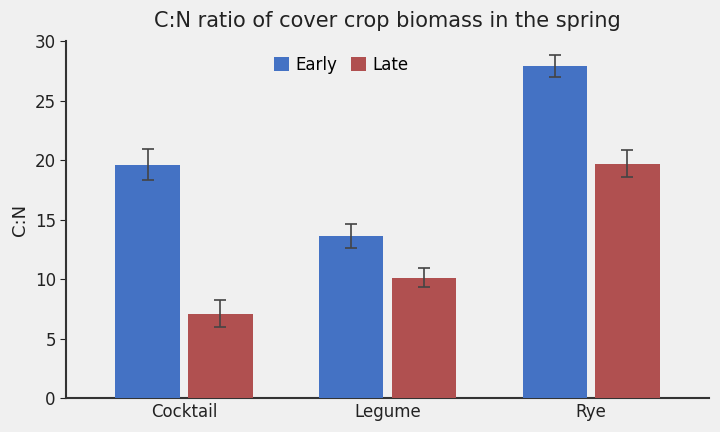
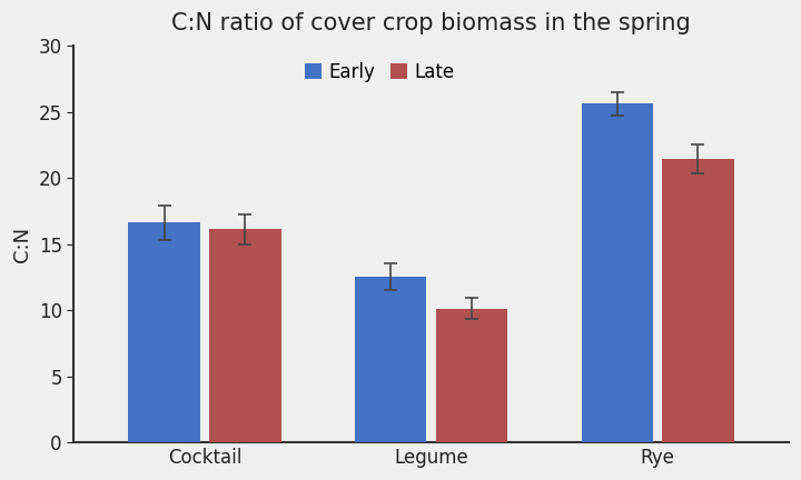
Early/Cocktail: 19.6 -> 16.6
Late/Cocktail: 7.1 -> 16.1
Early/Legume: 13.6 -> 12.5
Early/Rye: 27.9 -> 25.6
Late/Rye: 19.7 -> 21.4
